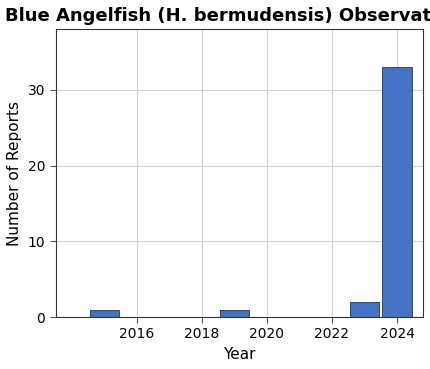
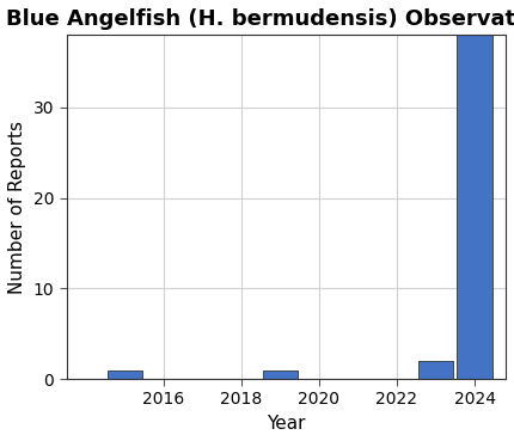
2024: 33 -> 38
